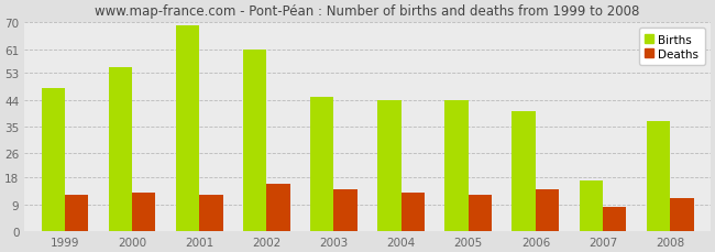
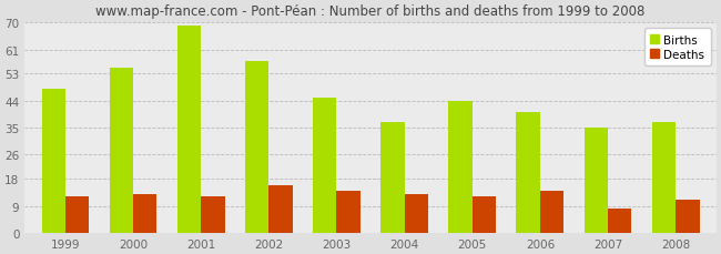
Births/2002: 61 -> 57
Births/2004: 44 -> 37
Births/2007: 17 -> 35
